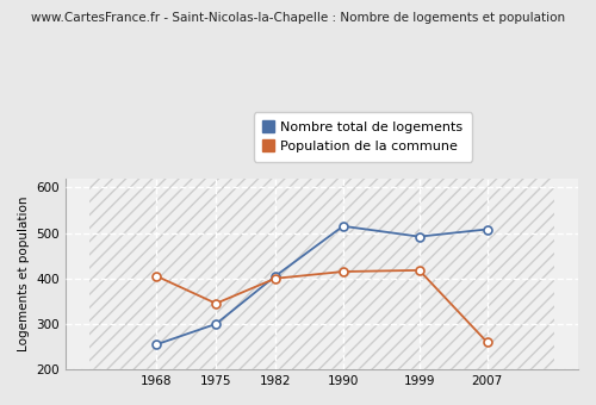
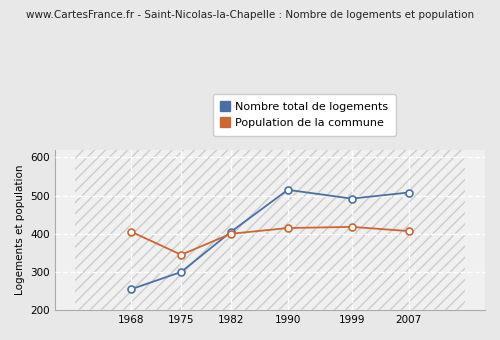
Population de la commune/2007: 260 -> 407
